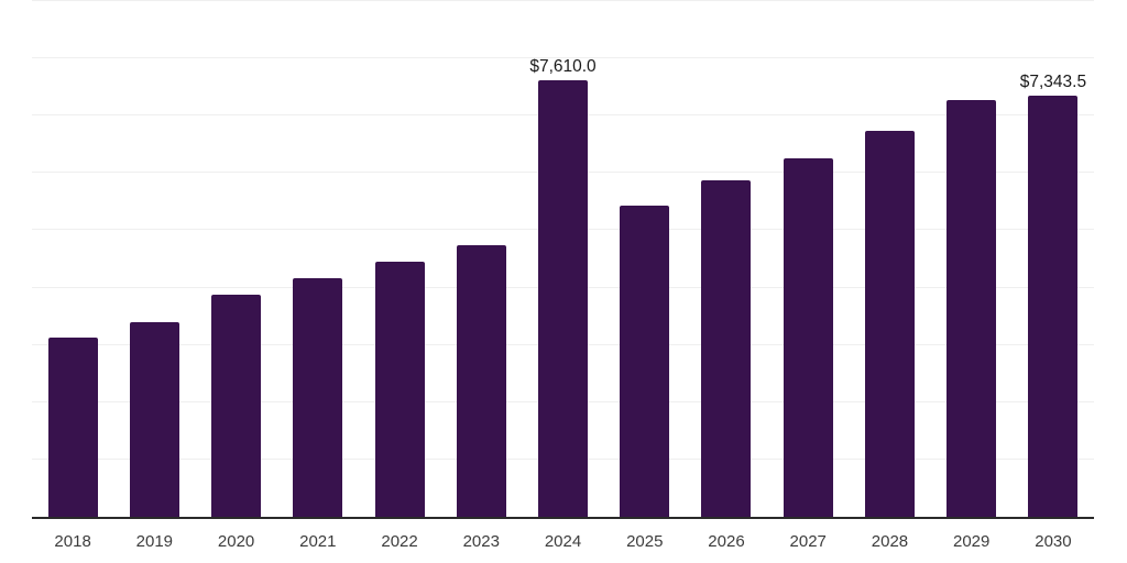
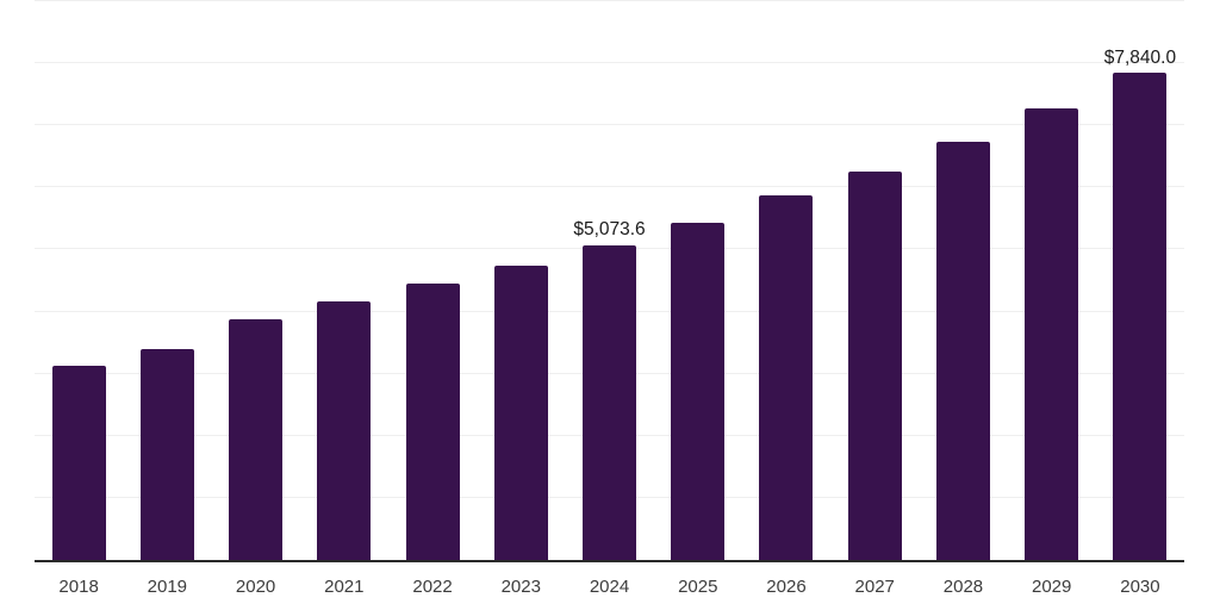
2024: $7,610.0 -> $5,073.6
2030: $7,343.5 -> $7,840.0
